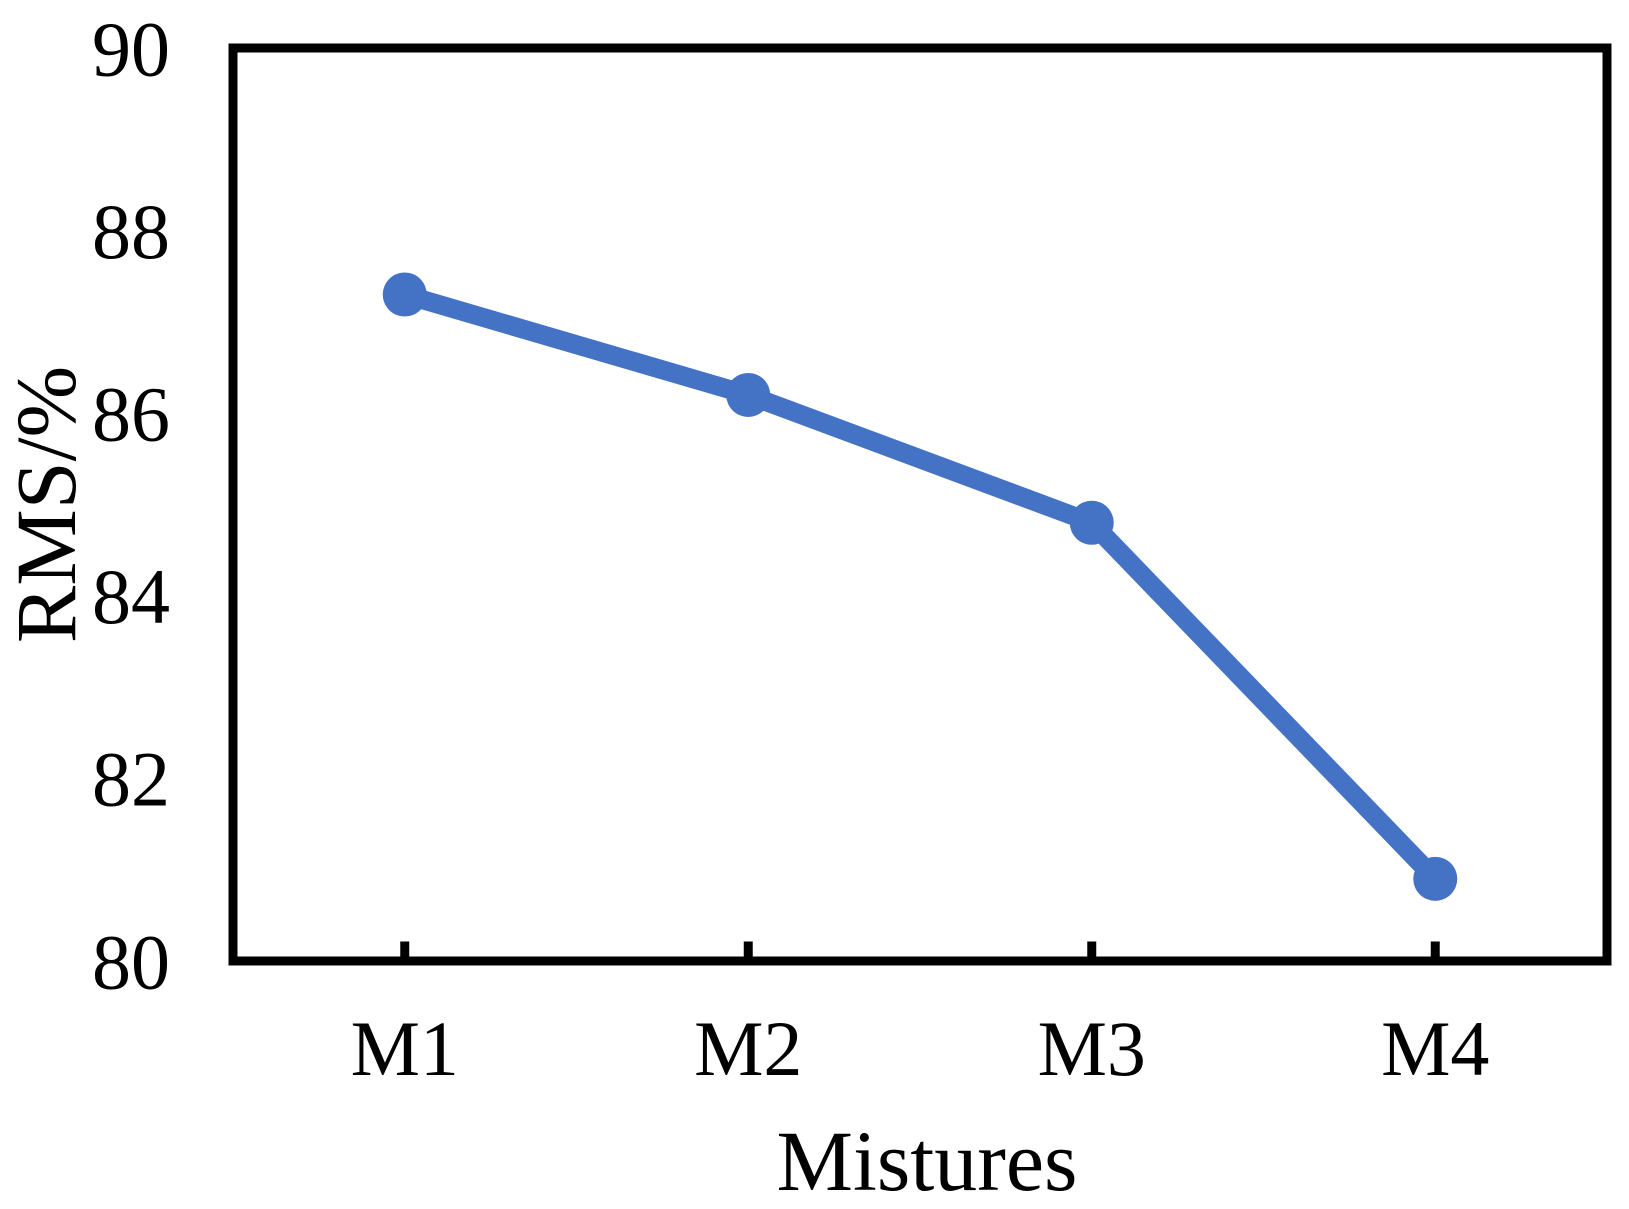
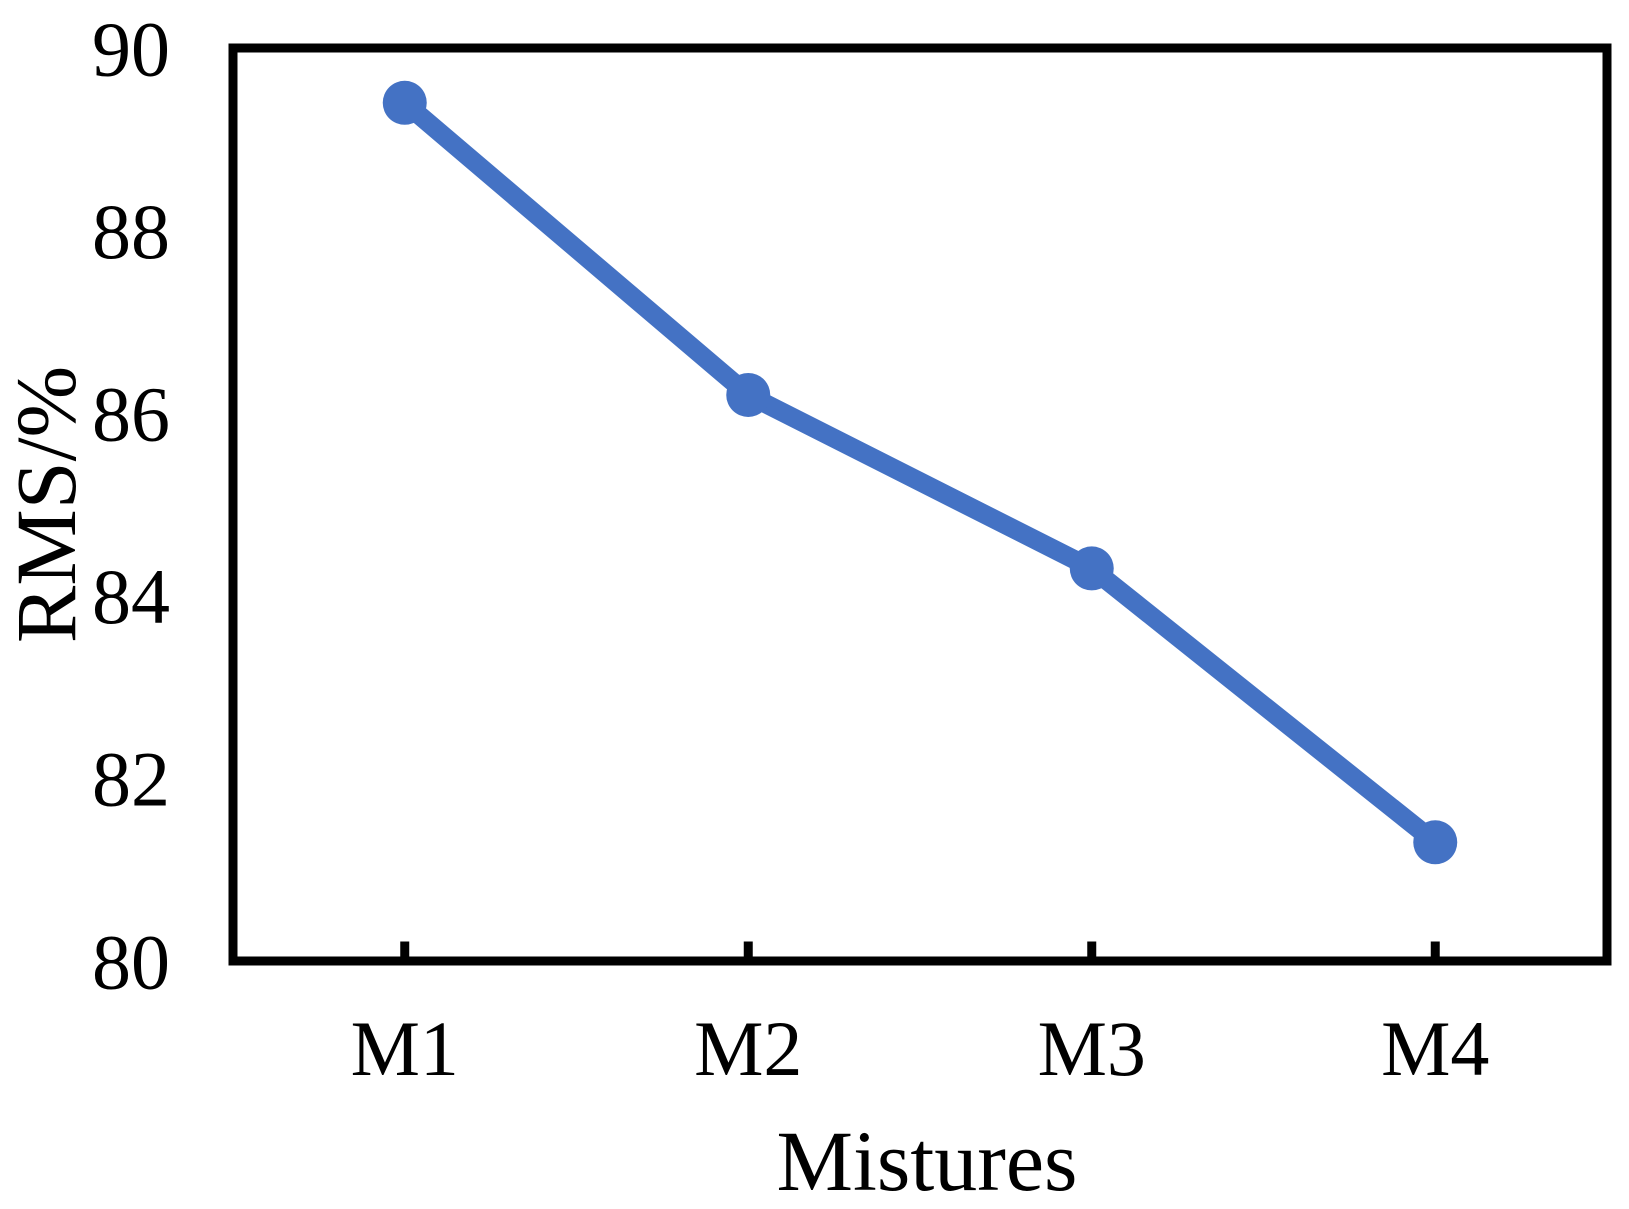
M1: 87.3 -> 89.4
M3: 84.8 -> 84.3
M4: 80.9 -> 81.3
